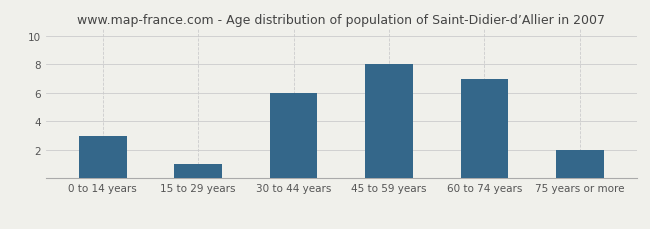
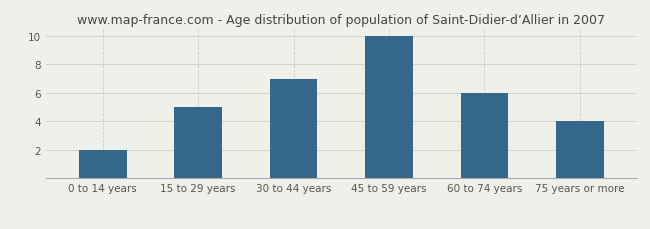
0 to 14 years: 3 -> 2
15 to 29 years: 1 -> 5
30 to 44 years: 6 -> 7
45 to 59 years: 8 -> 10
60 to 74 years: 7 -> 6
75 years or more: 2 -> 4
